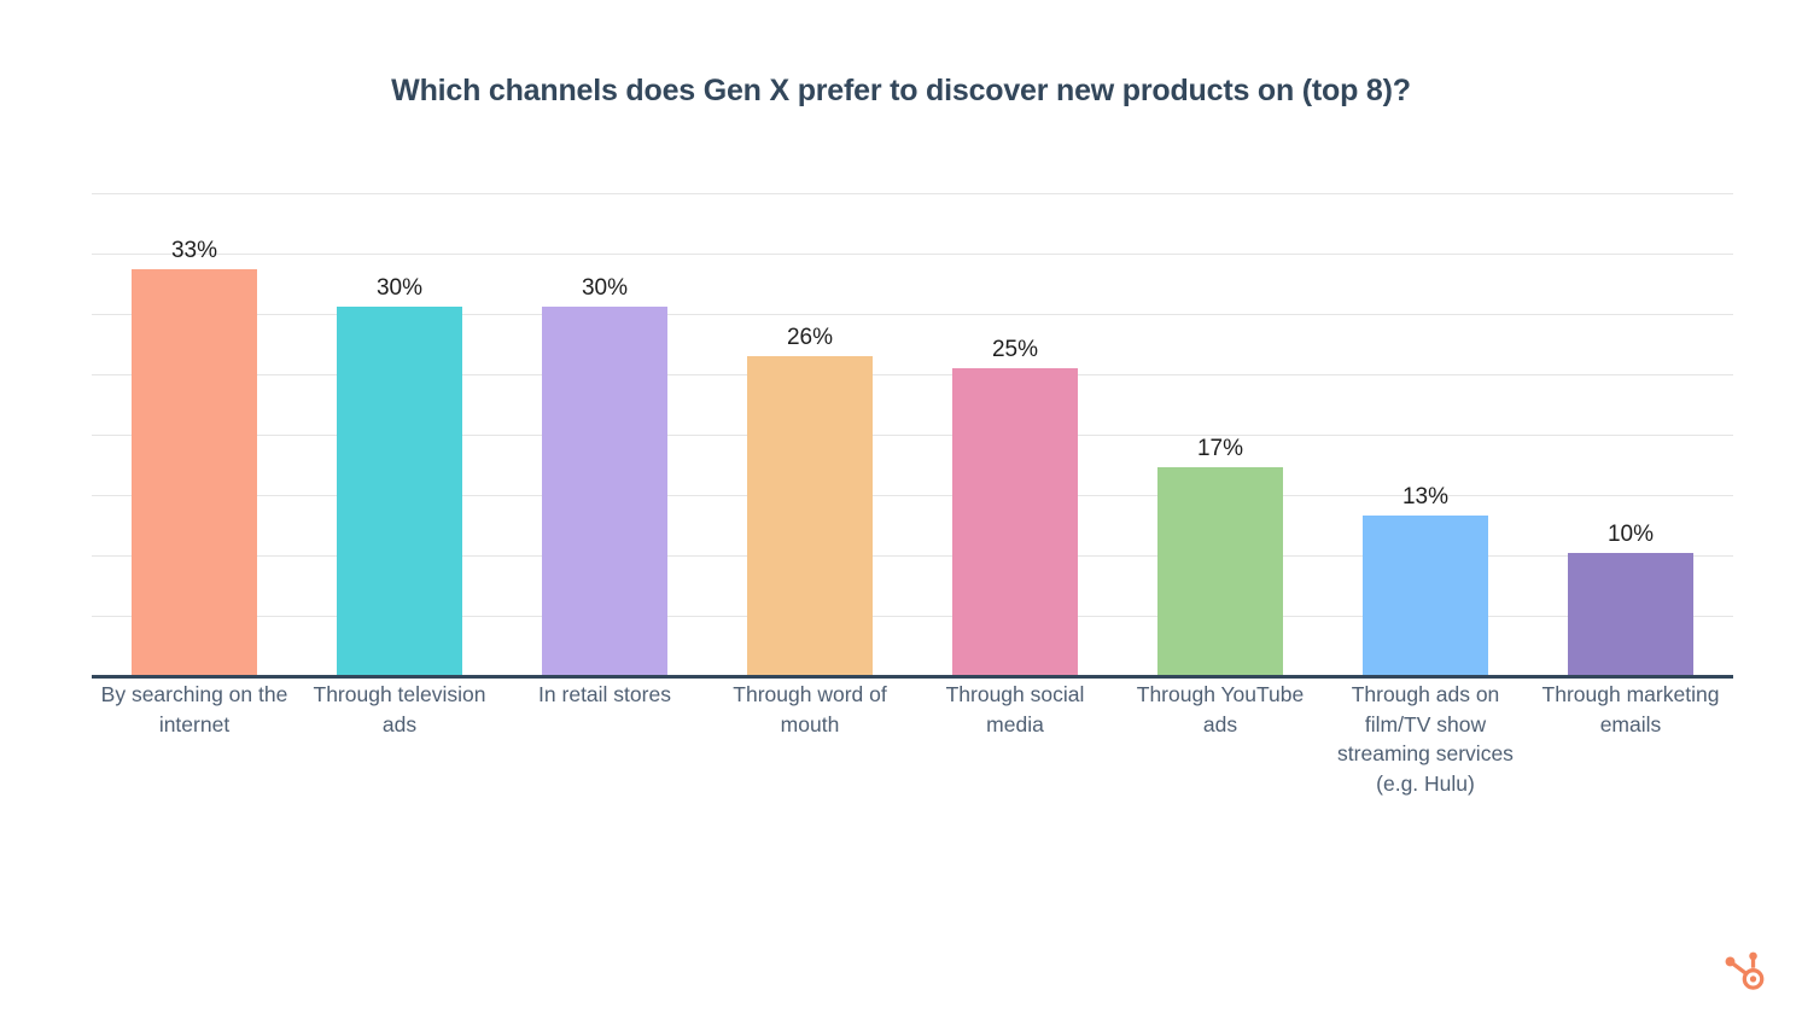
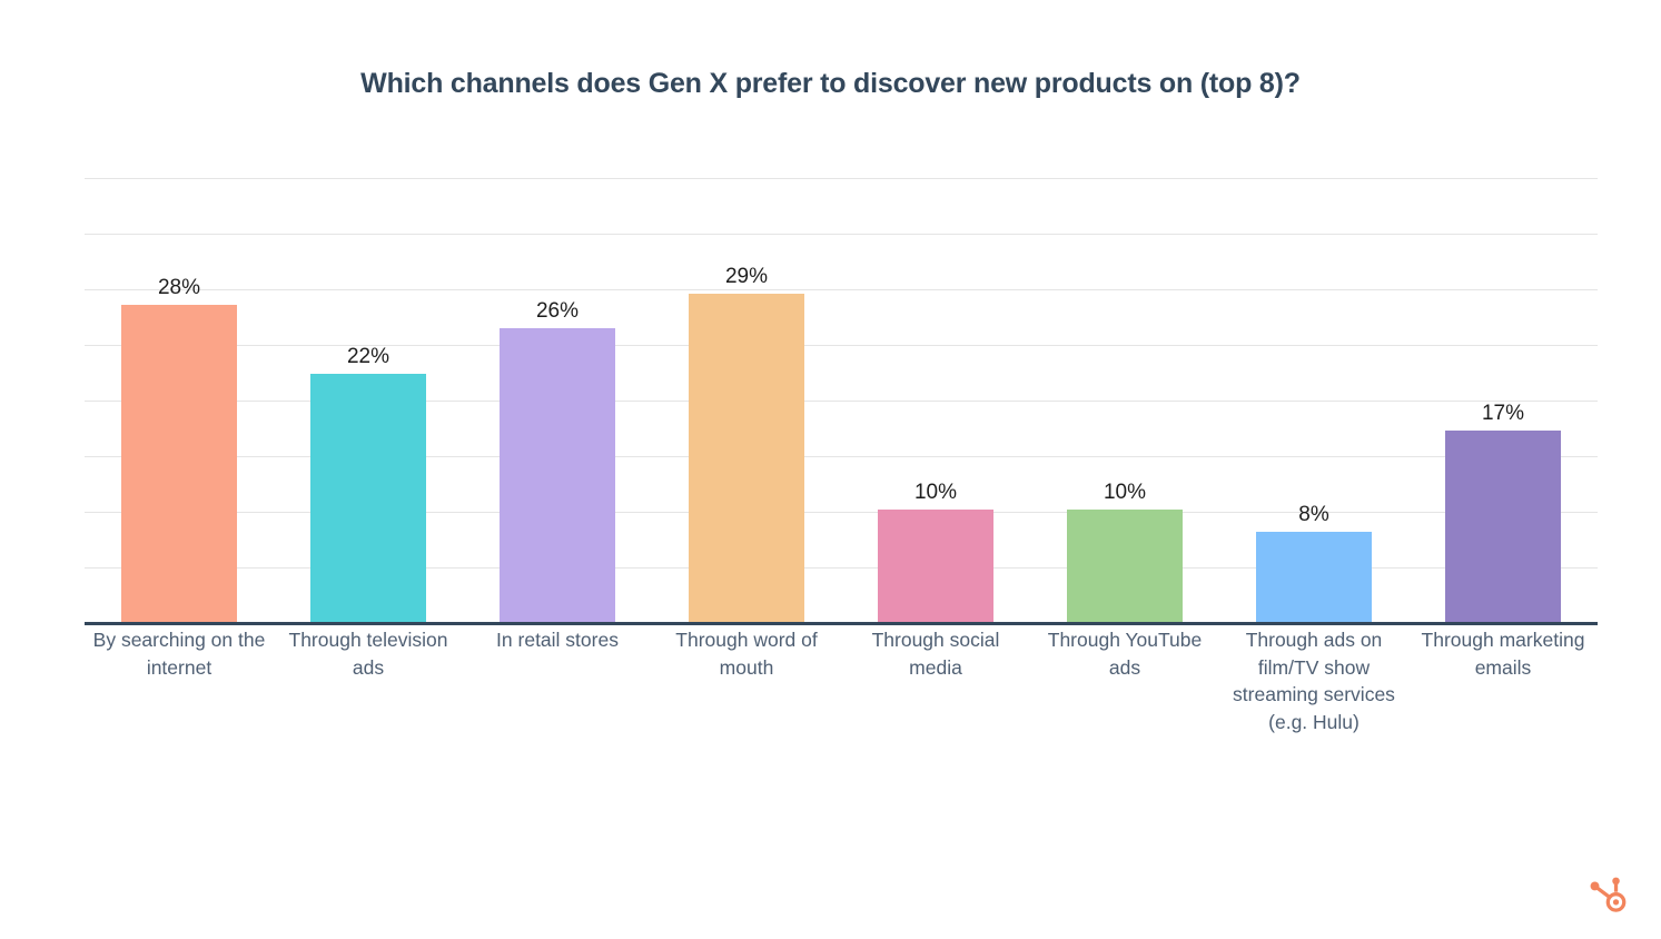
By searching on the internet: 33% -> 28%
Through television ads: 30% -> 22%
In retail stores: 30% -> 26%
Through word of mouth: 26% -> 29%
Through social media: 25% -> 10%
Through YouTube ads: 17% -> 10%
Through ads on film/TV show streaming services (e.g. Hulu): 13% -> 8%
Through marketing emails: 10% -> 17%
